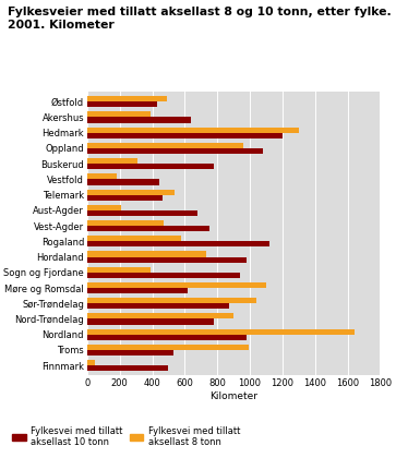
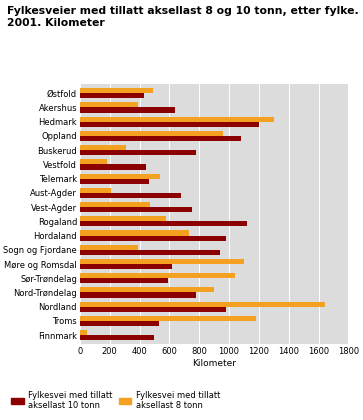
Fylkesvei med tillatt aksellast 10 tonn/Sør-Trøndelag: 870 -> 590
Fylkesvei med tillatt aksellast 8 tonn/Troms: 990 -> 1180
